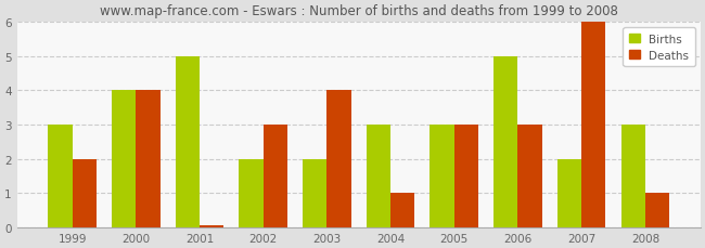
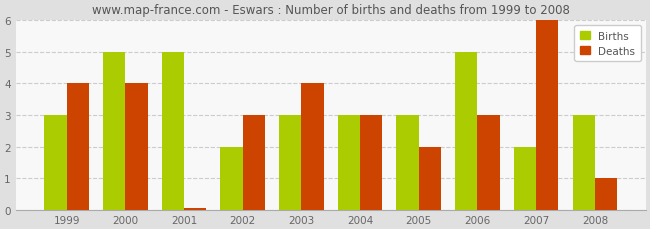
Deaths/1999: 2.00 -> 4.00
Births/2000: 4 -> 5
Births/2003: 2 -> 3
Deaths/2004: 1.00 -> 3.00
Deaths/2005: 3.00 -> 2.00
